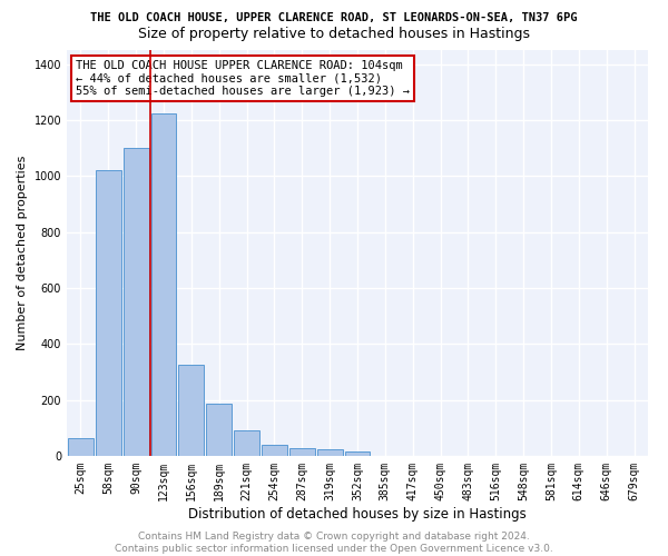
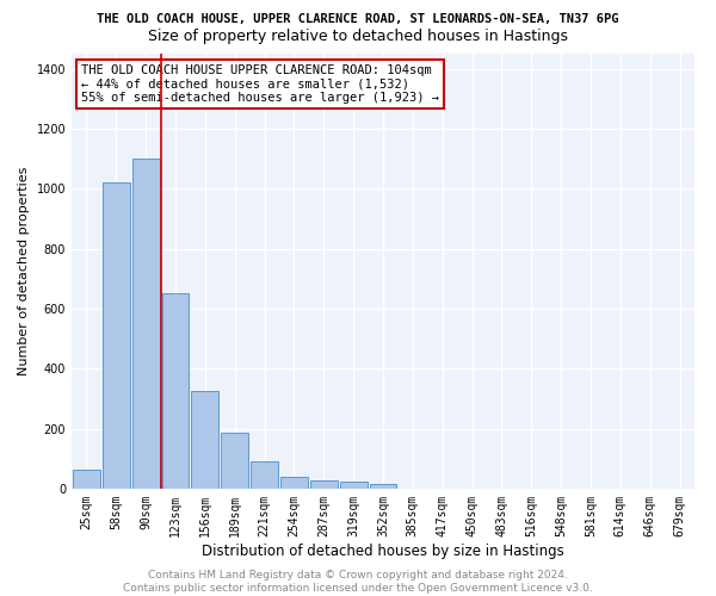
123sqm: 1225 -> 650
